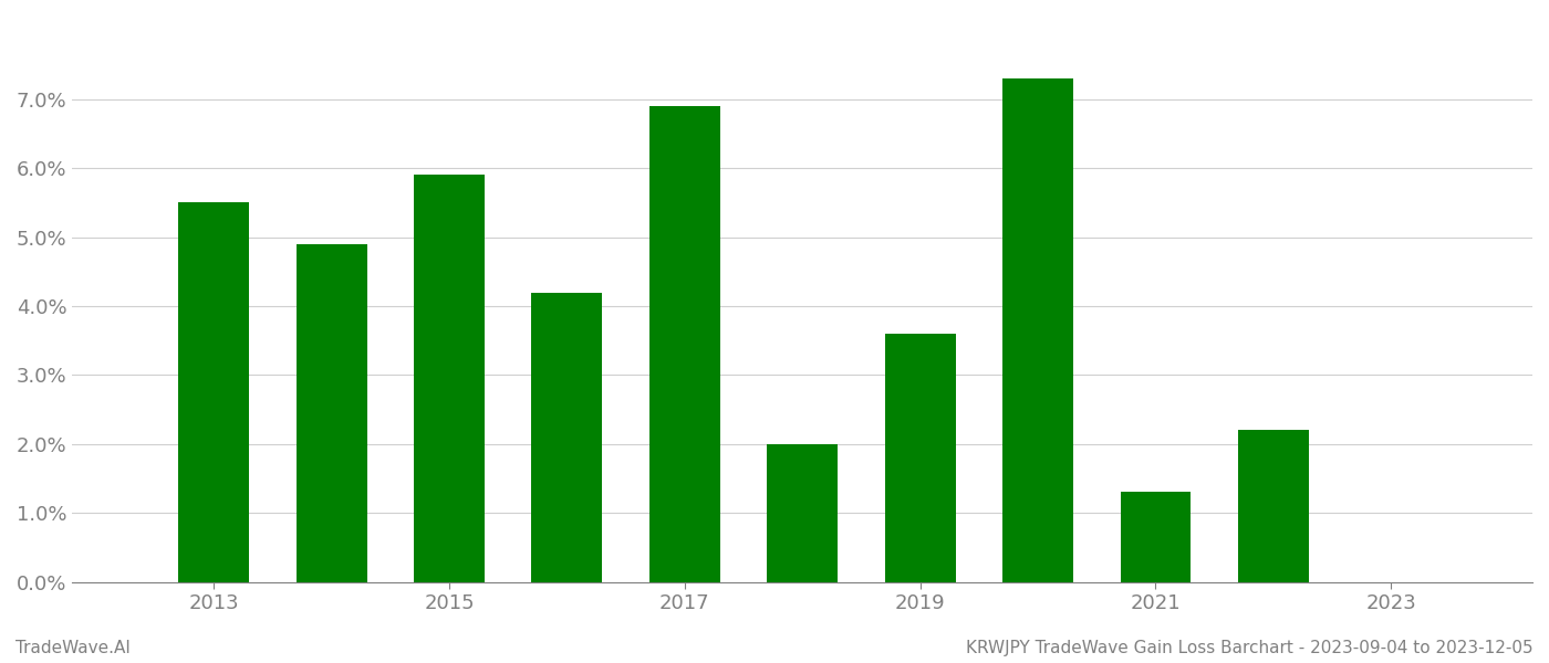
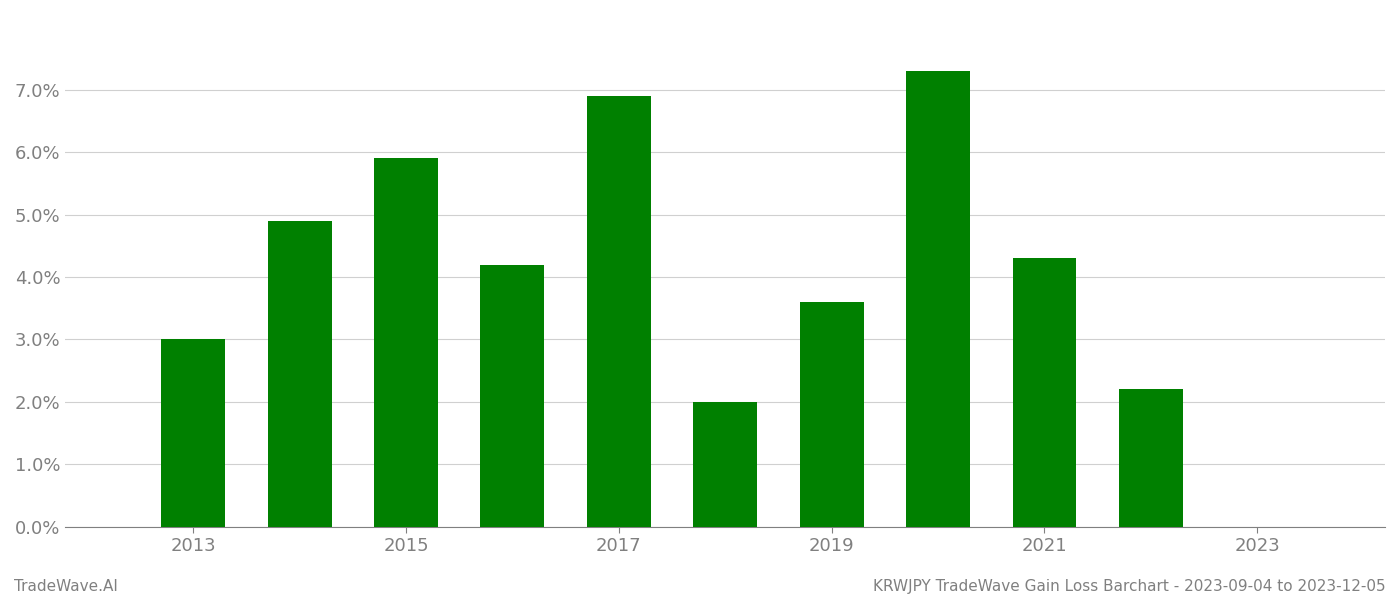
2013: 5.5% -> 3.0%
2021: 1.3% -> 4.3%
